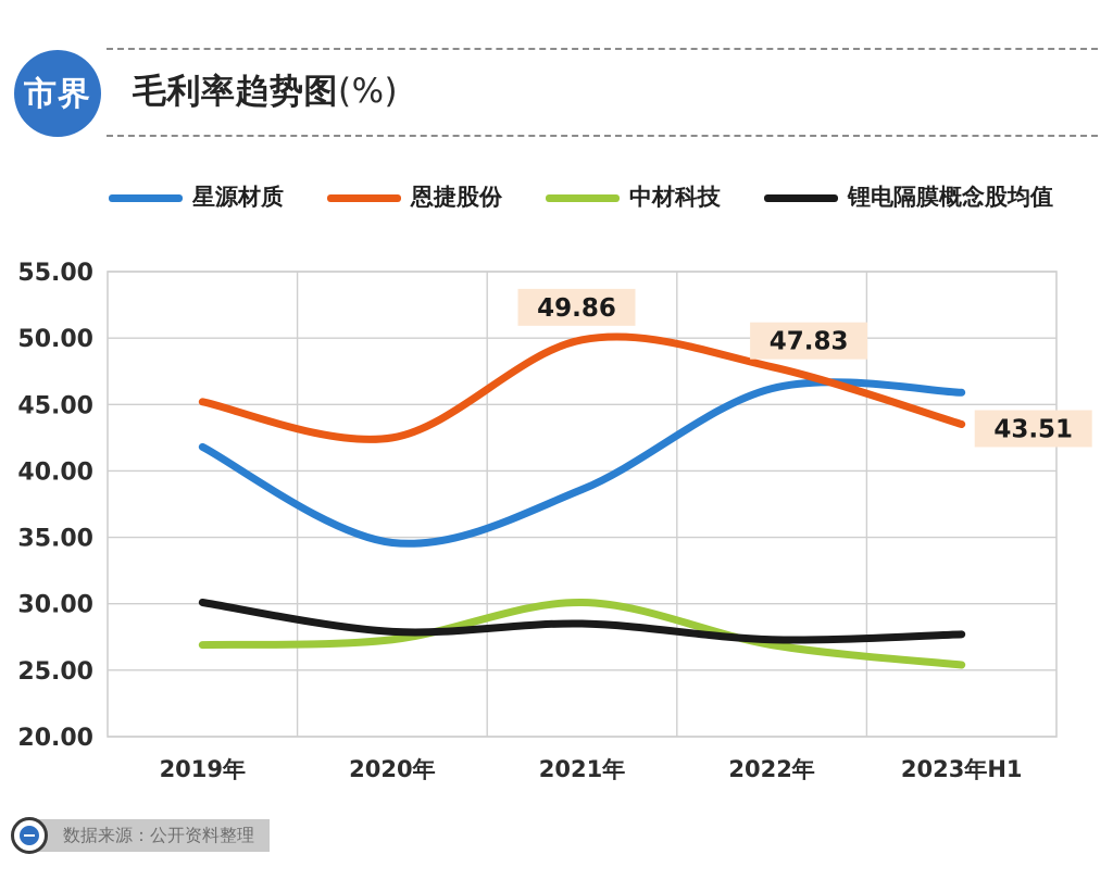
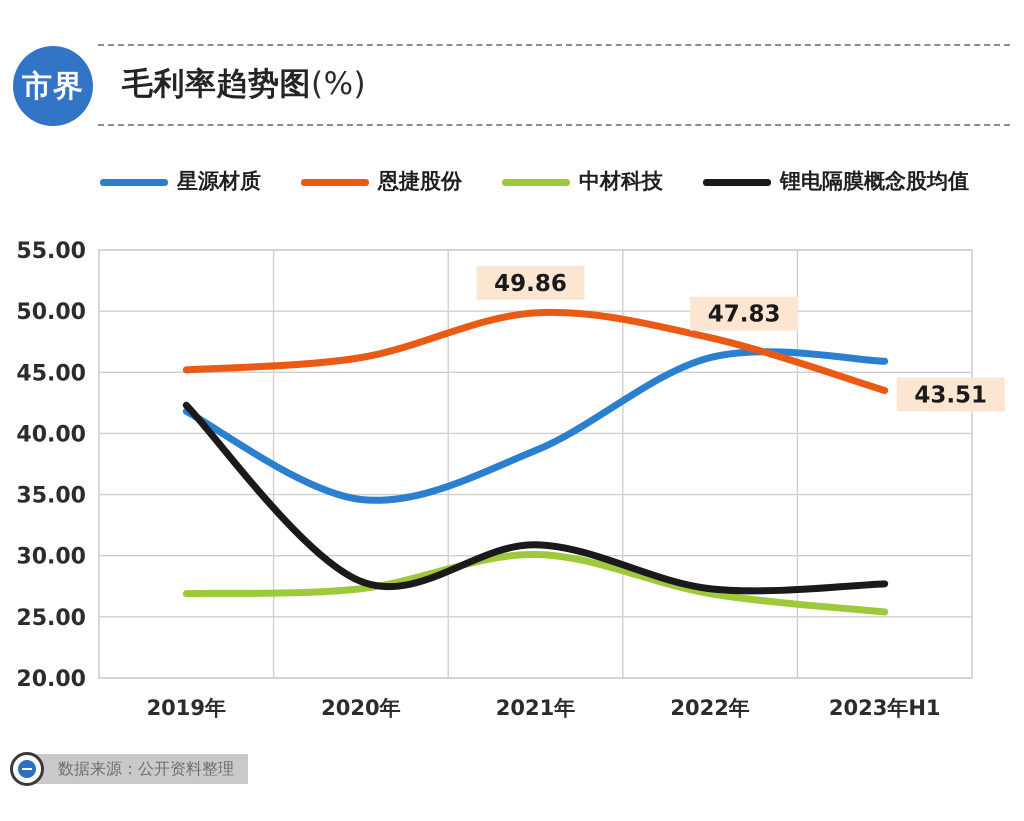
锂电隔膜概念股均值/2019年: 30.1 -> 42.3
恩捷股份/2020年: 42.5 -> 46.2
锂电隔膜概念股均值/2021年: 28.5 -> 30.9
